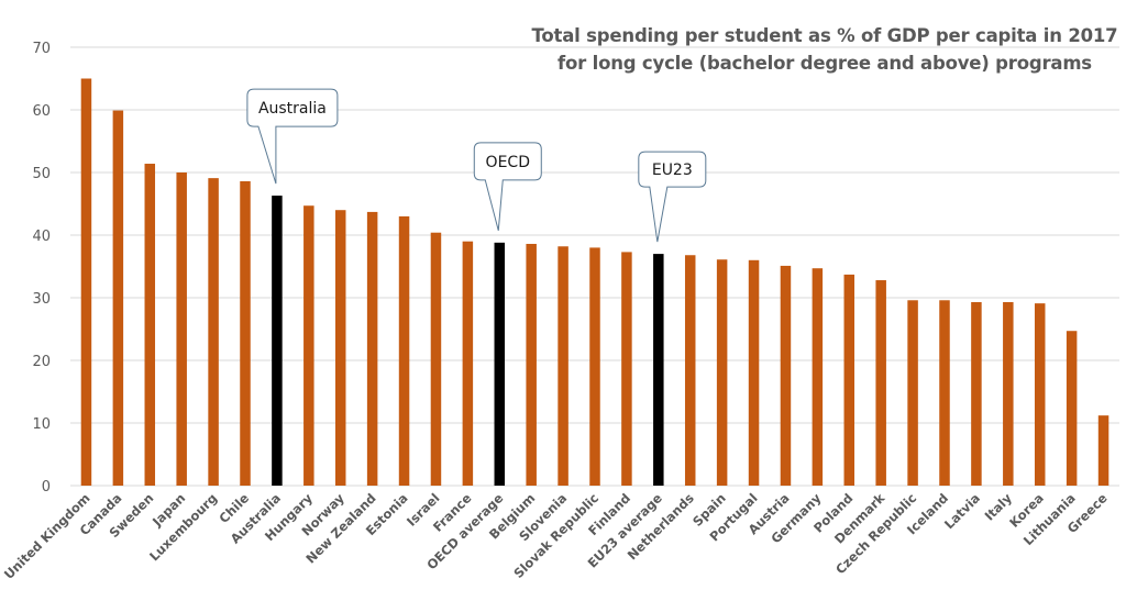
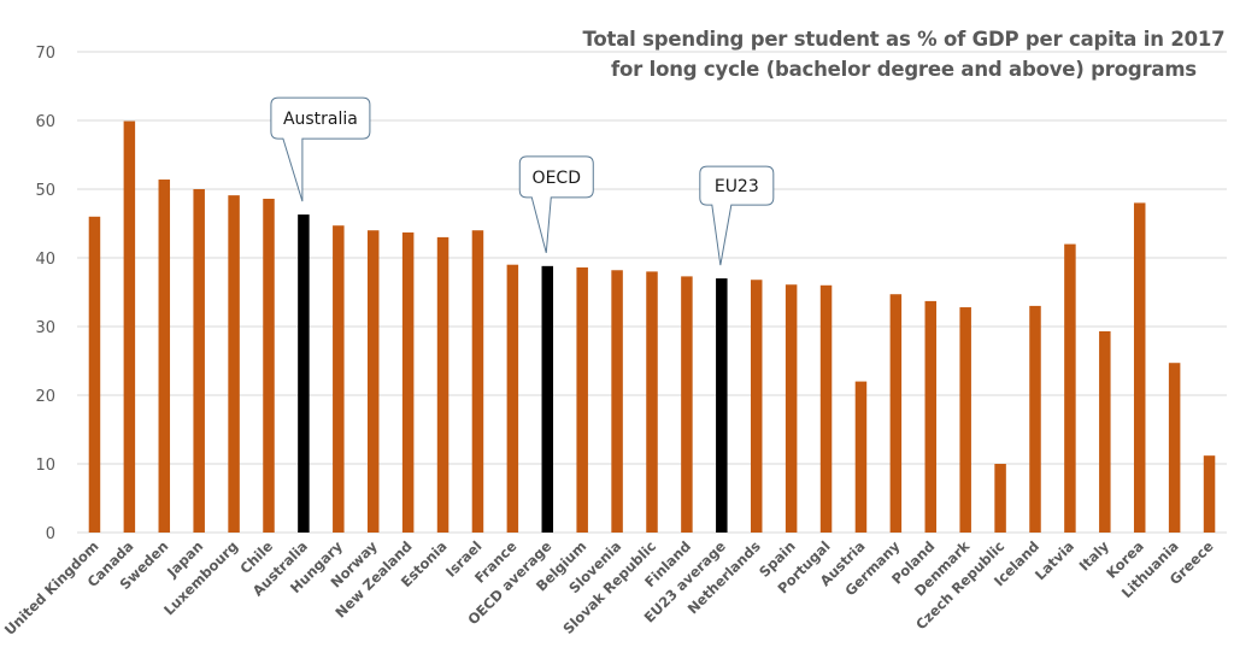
United Kingdom: 65 -> 46
Israel: 40 -> 44
Austria: 35 -> 22
Czech Republic: 30 -> 10
Iceland: 30 -> 33
Latvia: 29 -> 42
Korea: 29 -> 48
